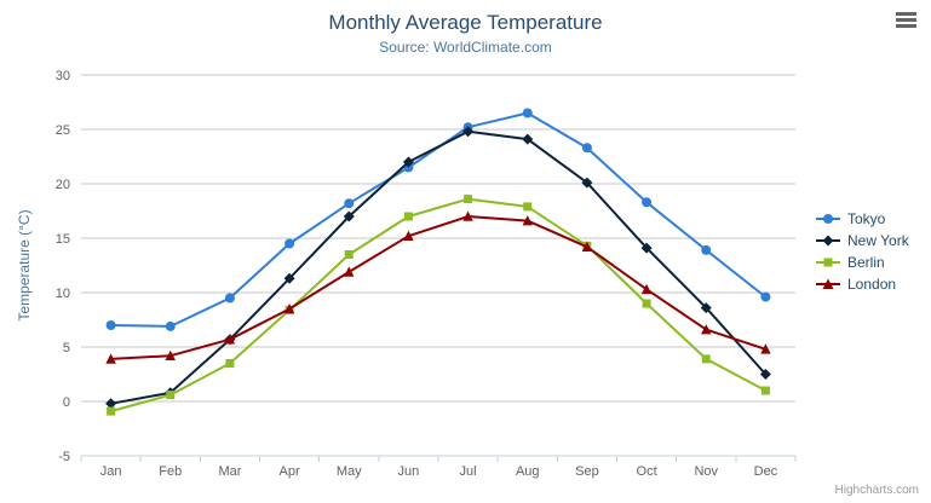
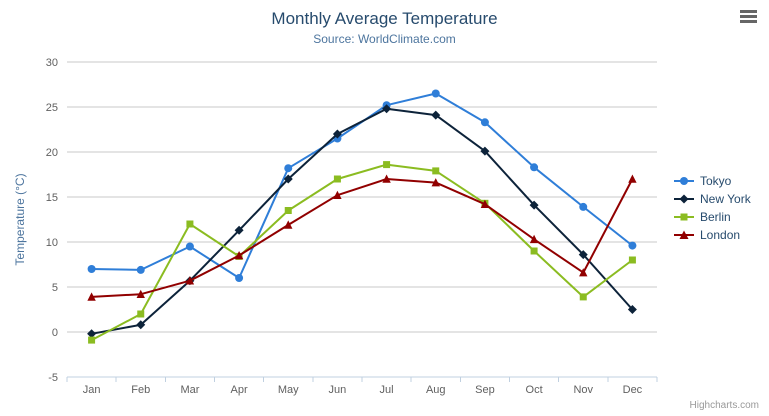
Berlin/Feb: 1 -> 2
Berlin/Mar: 4 -> 12
Tokyo/Apr: 14 -> 6
Berlin/Dec: 1 -> 8
London/Dec: 5 -> 17
